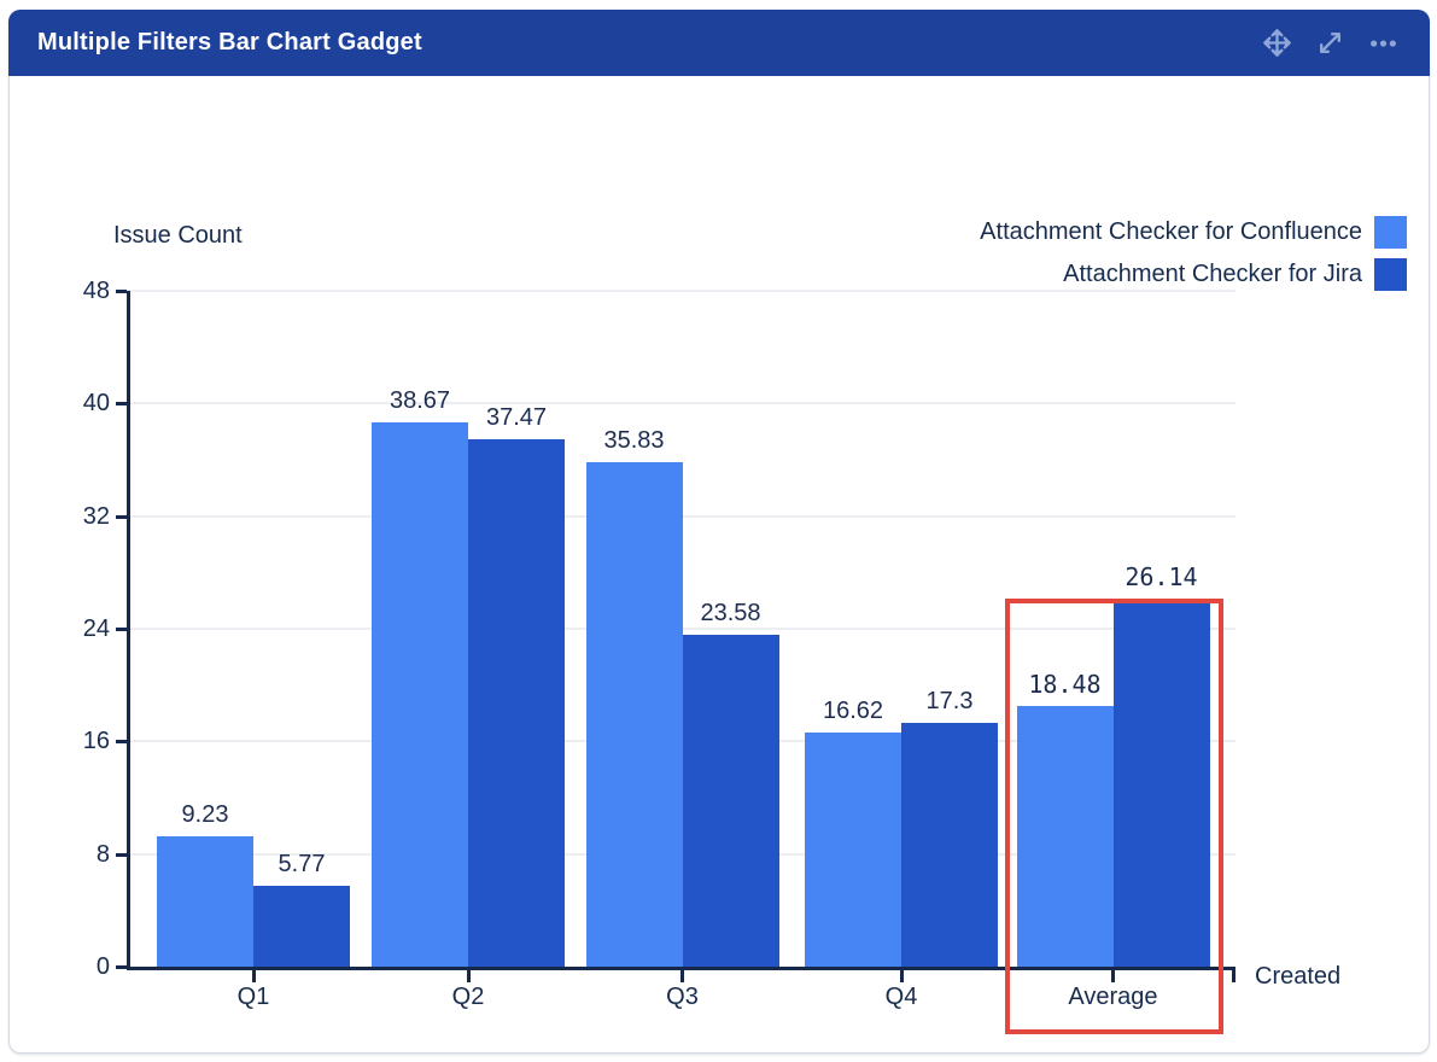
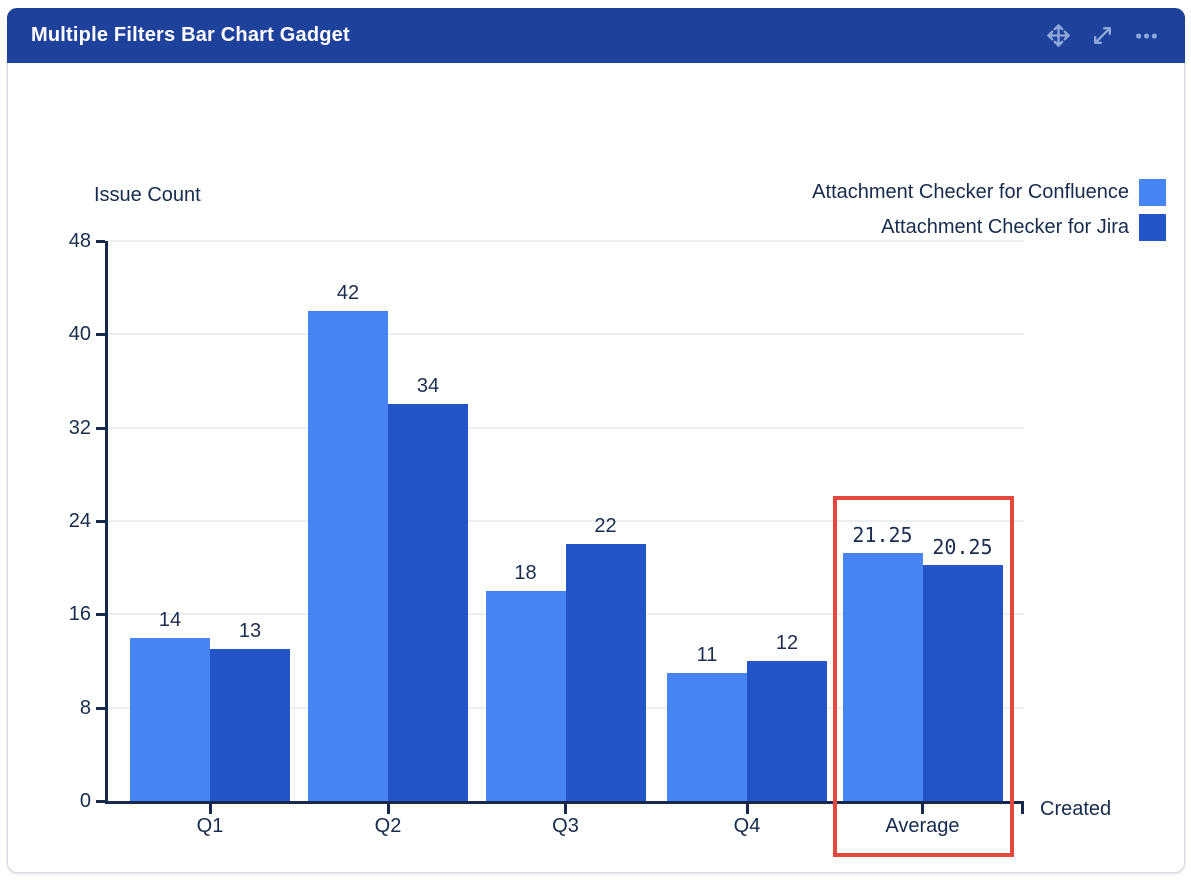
Attachment Checker for Confluence/Q1: 9.23 -> 14
Attachment Checker for Jira/Q1: 5.77 -> 13
Attachment Checker for Confluence/Q2: 38.67 -> 42
Attachment Checker for Jira/Q2: 37.47 -> 34
Attachment Checker for Confluence/Q3: 35.83 -> 18
Attachment Checker for Jira/Q3: 23.58 -> 22
Attachment Checker for Confluence/Q4: 16.62 -> 11
Attachment Checker for Jira/Q4: 17.3 -> 12
Attachment Checker for Confluence/Average: 18.48 -> 21.25
Attachment Checker for Jira/Average: 26.14 -> 20.25
